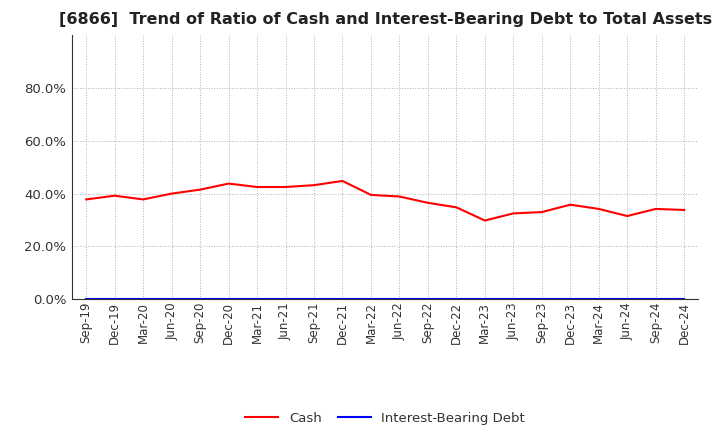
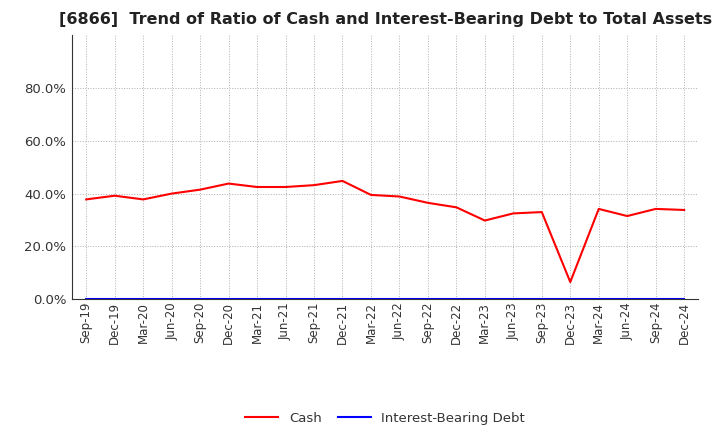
Cash/Dec-23: 35.8% -> 6.5%
